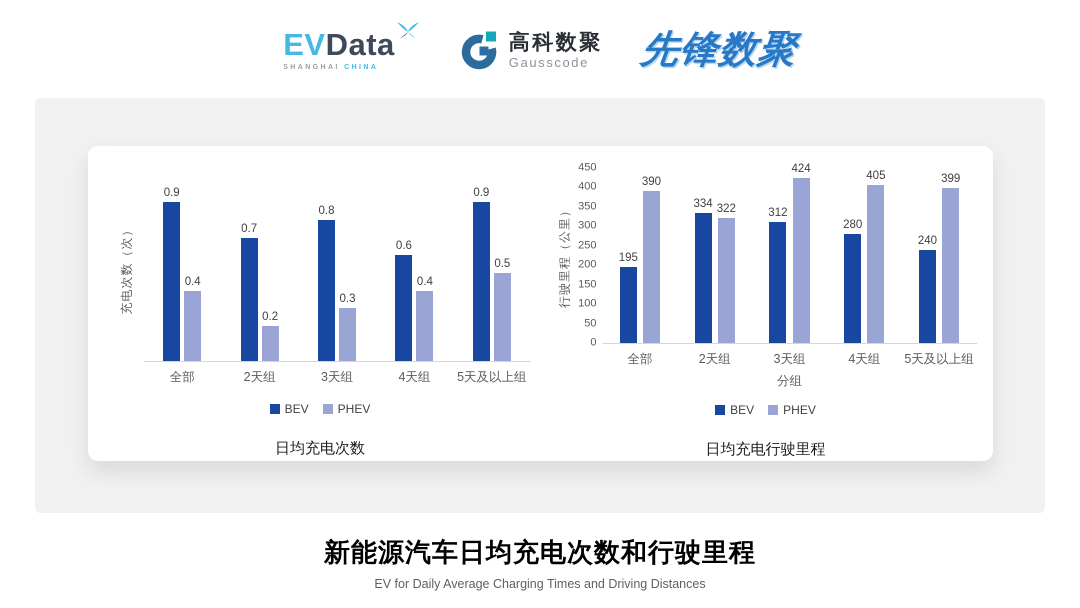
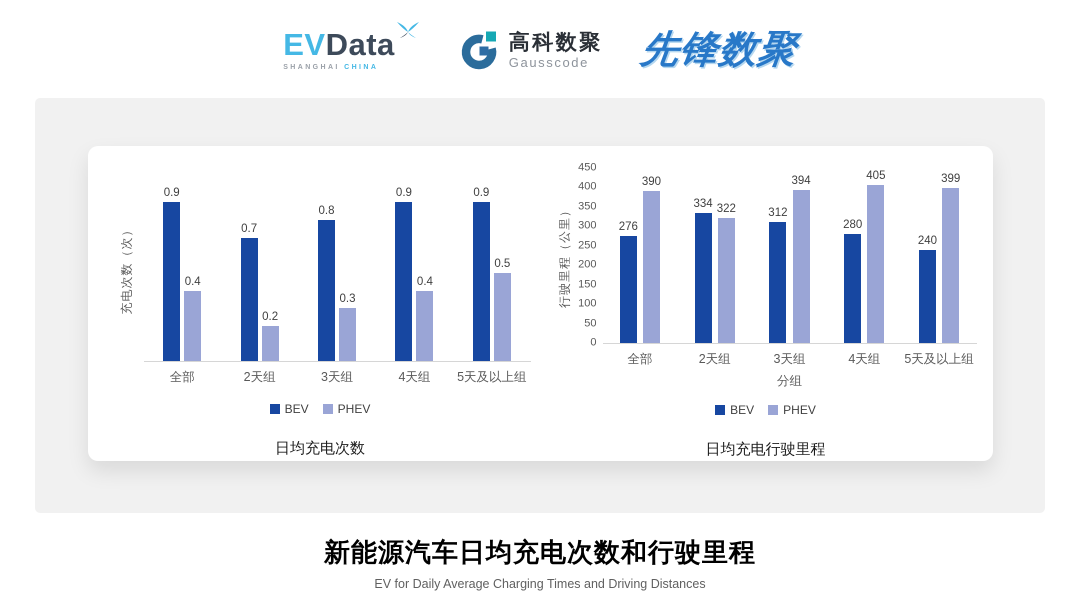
日均充电次数/BEV/4天组: 0.6 -> 0.9
日均充电行驶里程/BEV/全部: 195 -> 276
日均充电行驶里程/PHEV/3天组: 424 -> 394
